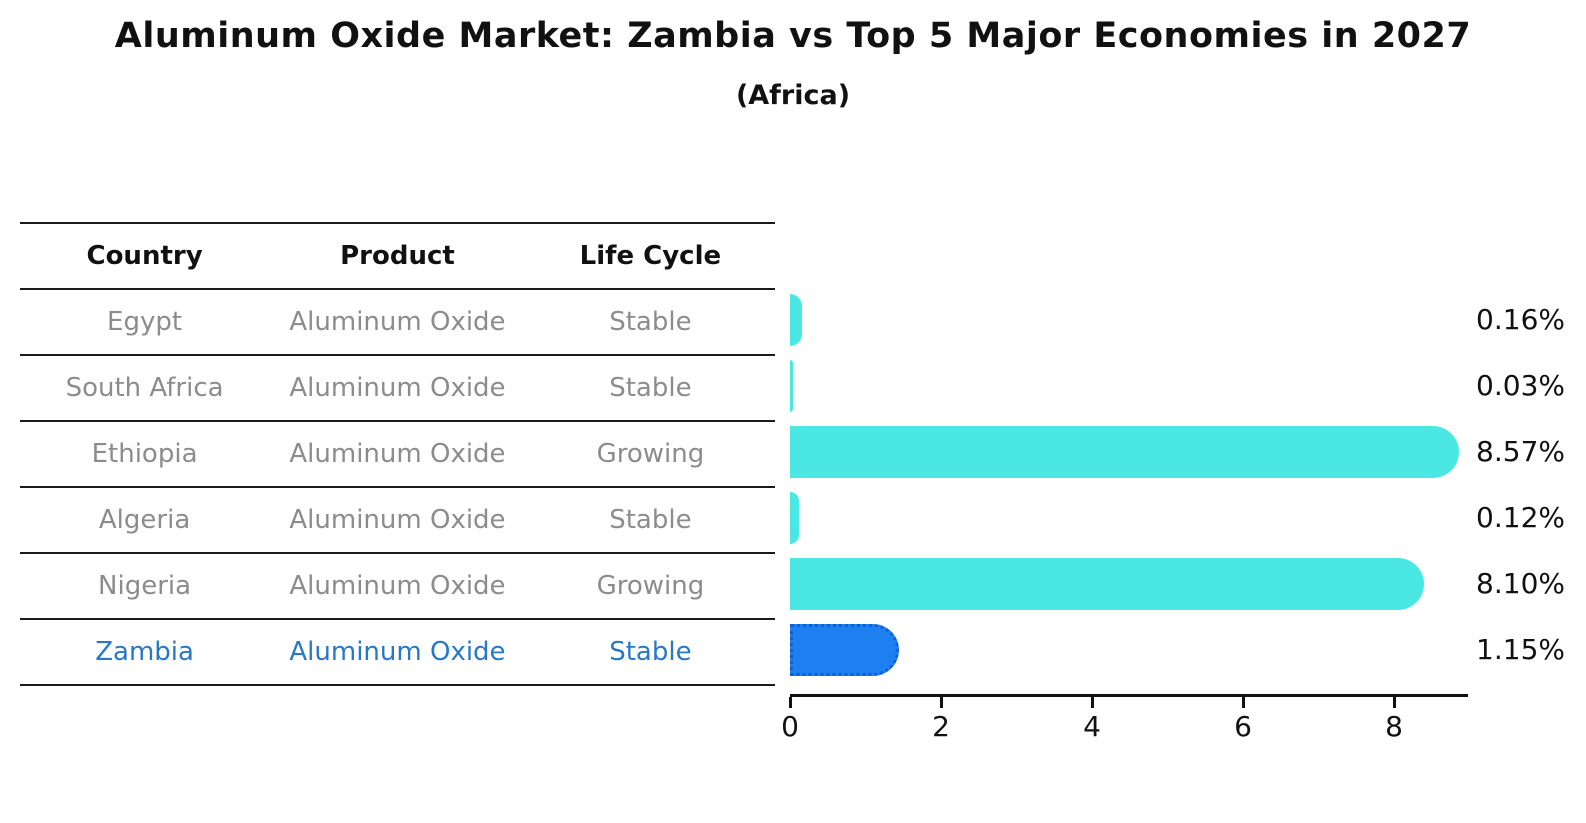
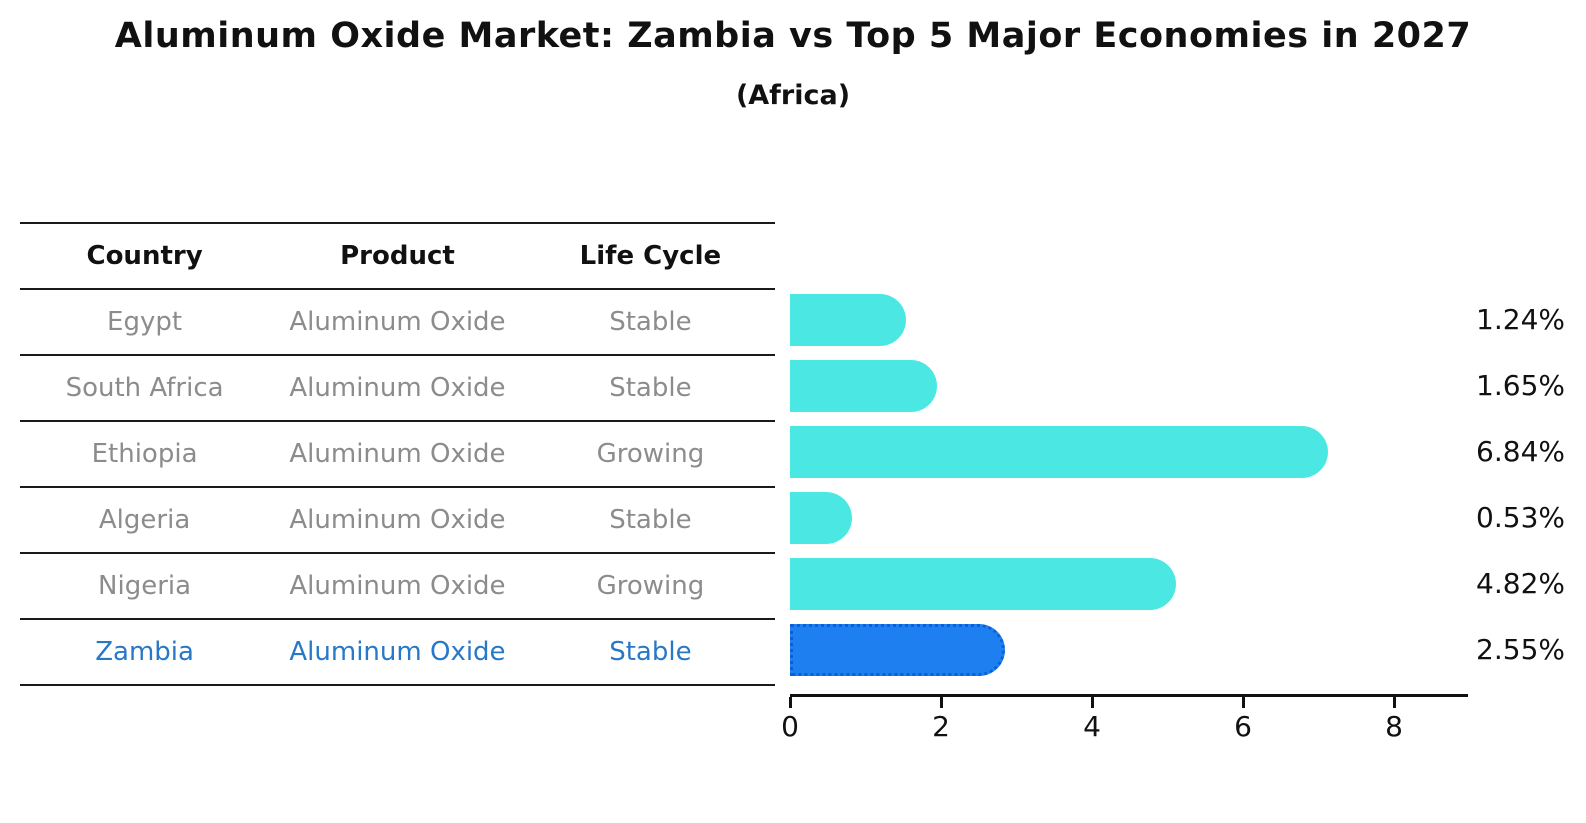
Egypt: 0.16% -> 1.24%
South Africa: 0.03% -> 1.65%
Ethiopia: 8.57% -> 6.84%
Algeria: 0.12% -> 0.53%
Nigeria: 8.10% -> 4.82%
Zambia: 1.15% -> 2.55%
